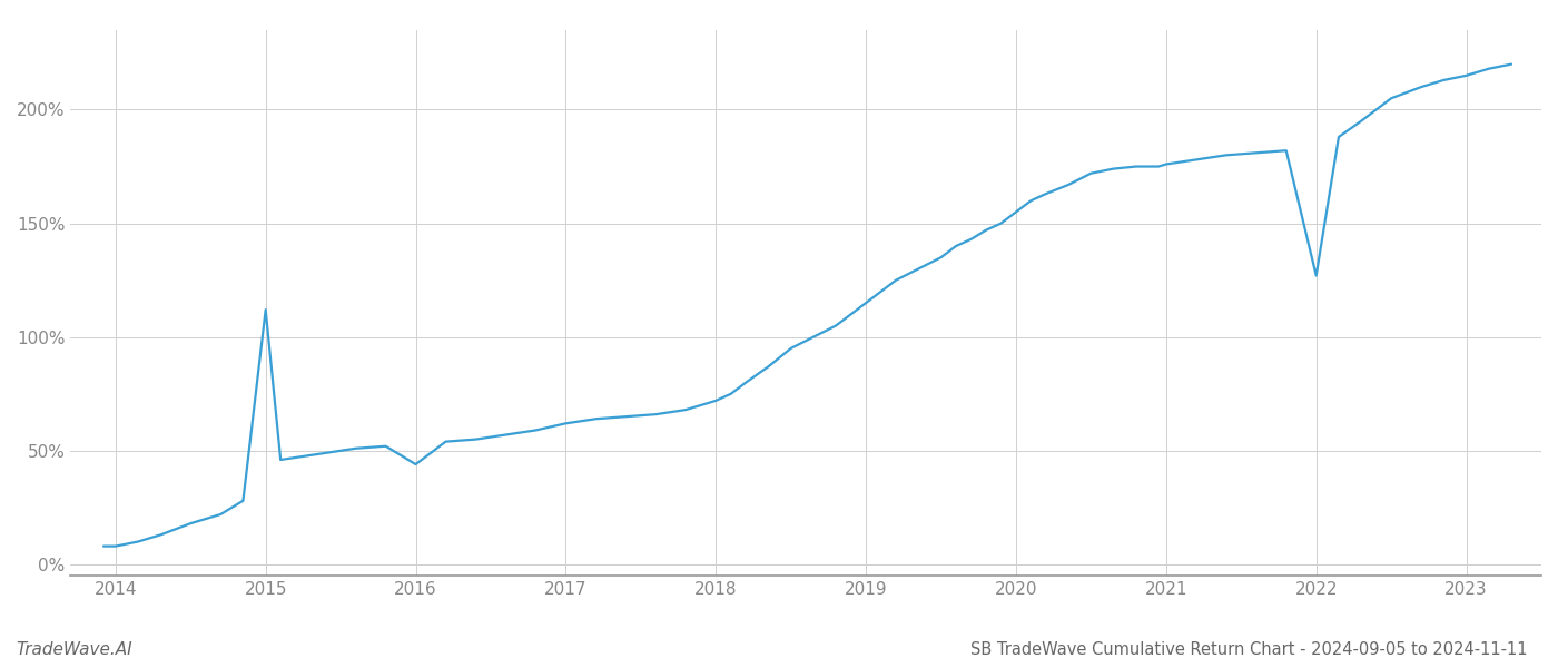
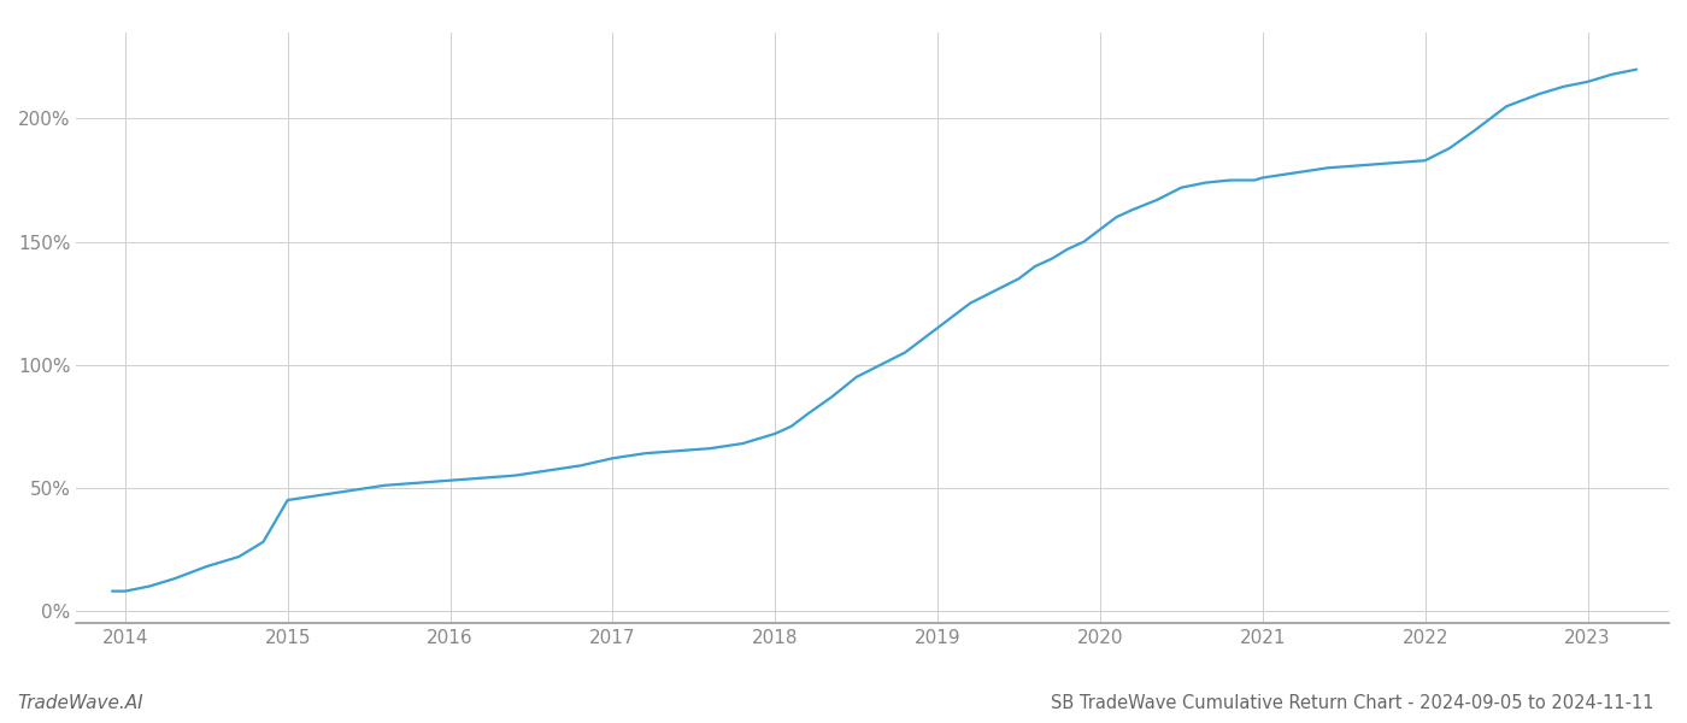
2015: 112% -> 45%
2016: 44% -> 53%
2022: 127% -> 183%
